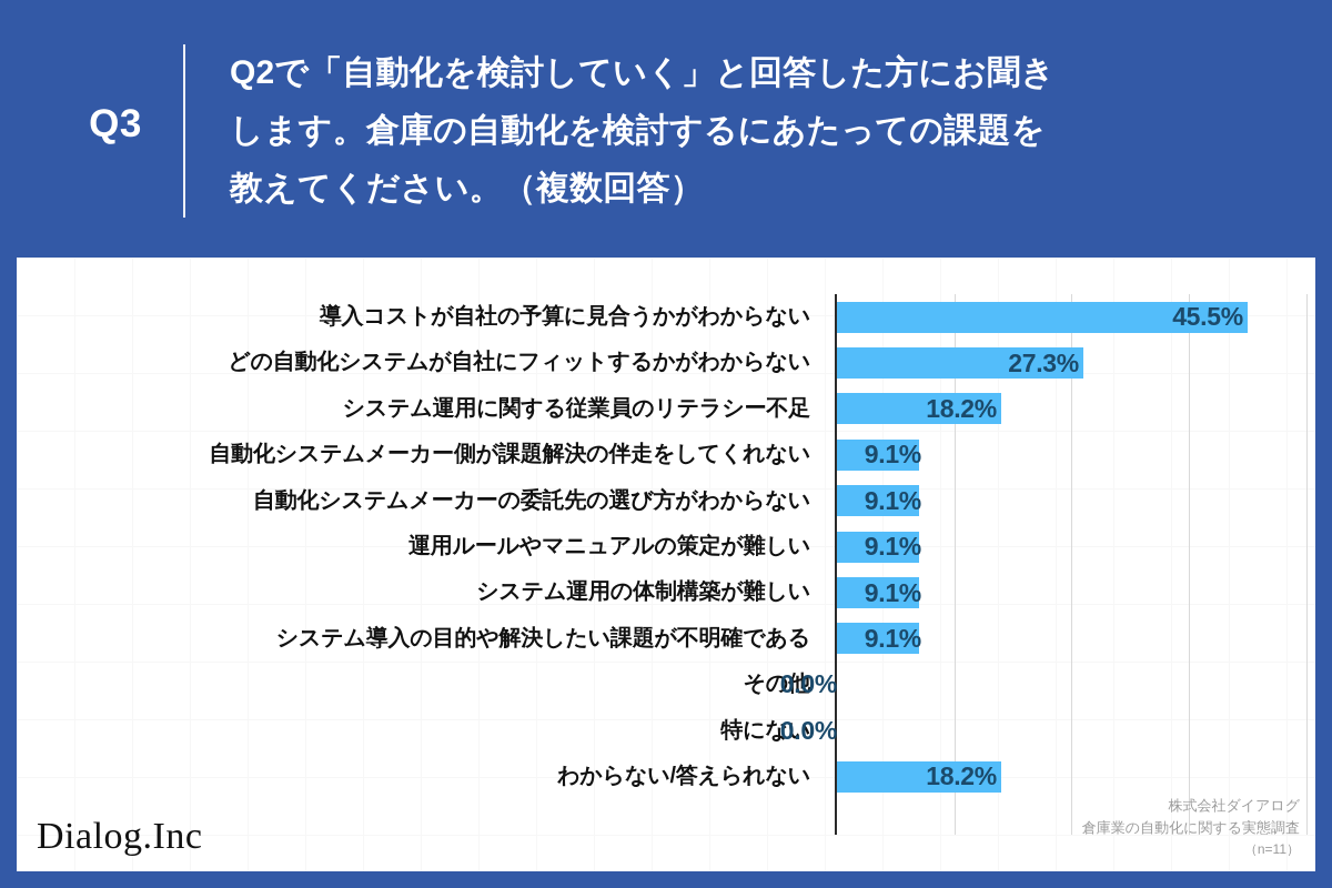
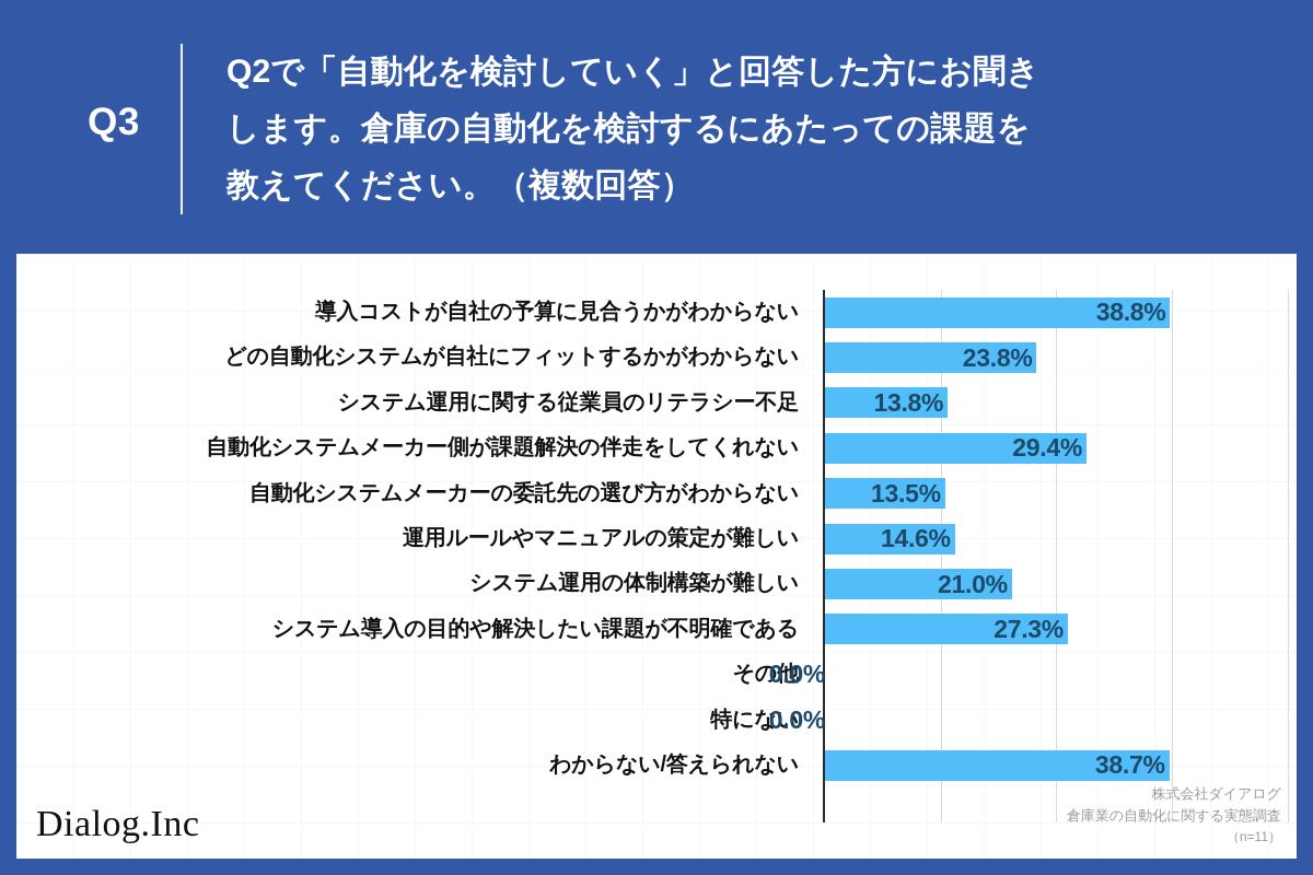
導入コストが自社の予算に見合うかがわからない: 45.5% -> 38.8%
どの自動化システムが自社にフィットするかがわからない: 27.3% -> 23.8%
システム運用に関する従業員のリテラシー不足: 18.2% -> 13.8%
自動化システムメーカー側が課題解決の伴走をしてくれない: 9.1% -> 29.4%
自動化システムメーカーの委託先の選び方がわからない: 9.1% -> 13.5%
運用ルールやマニュアルの策定が難しい: 9.1% -> 14.6%
システム運用の体制構築が難しい: 9.1% -> 21.0%
システム導入の目的や解決したい課題が不明確である: 9.1% -> 27.3%
わからない/答えられない: 18.2% -> 38.7%
